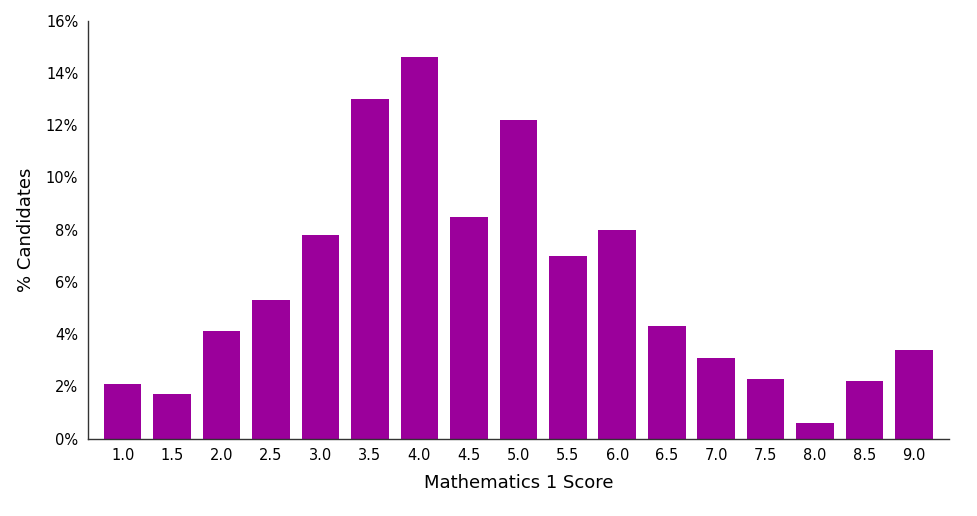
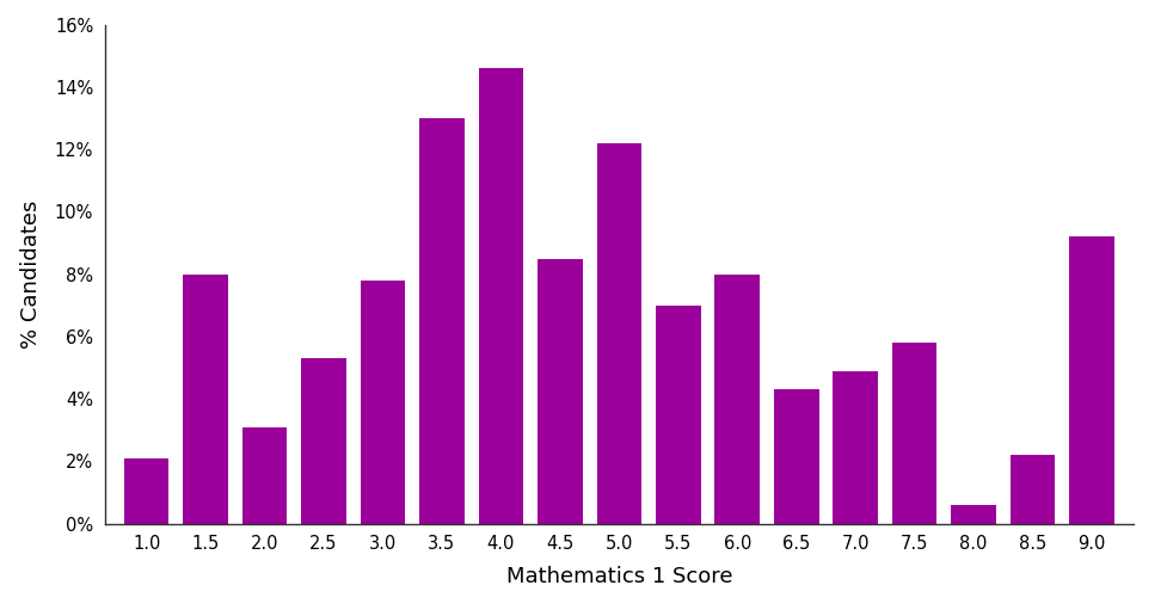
1.5: 1.7% -> 8.0%
2.0: 4.1% -> 3.1%
7.0: 3.1% -> 4.9%
7.5: 2.3% -> 5.8%
9.0: 3.4% -> 9.2%
